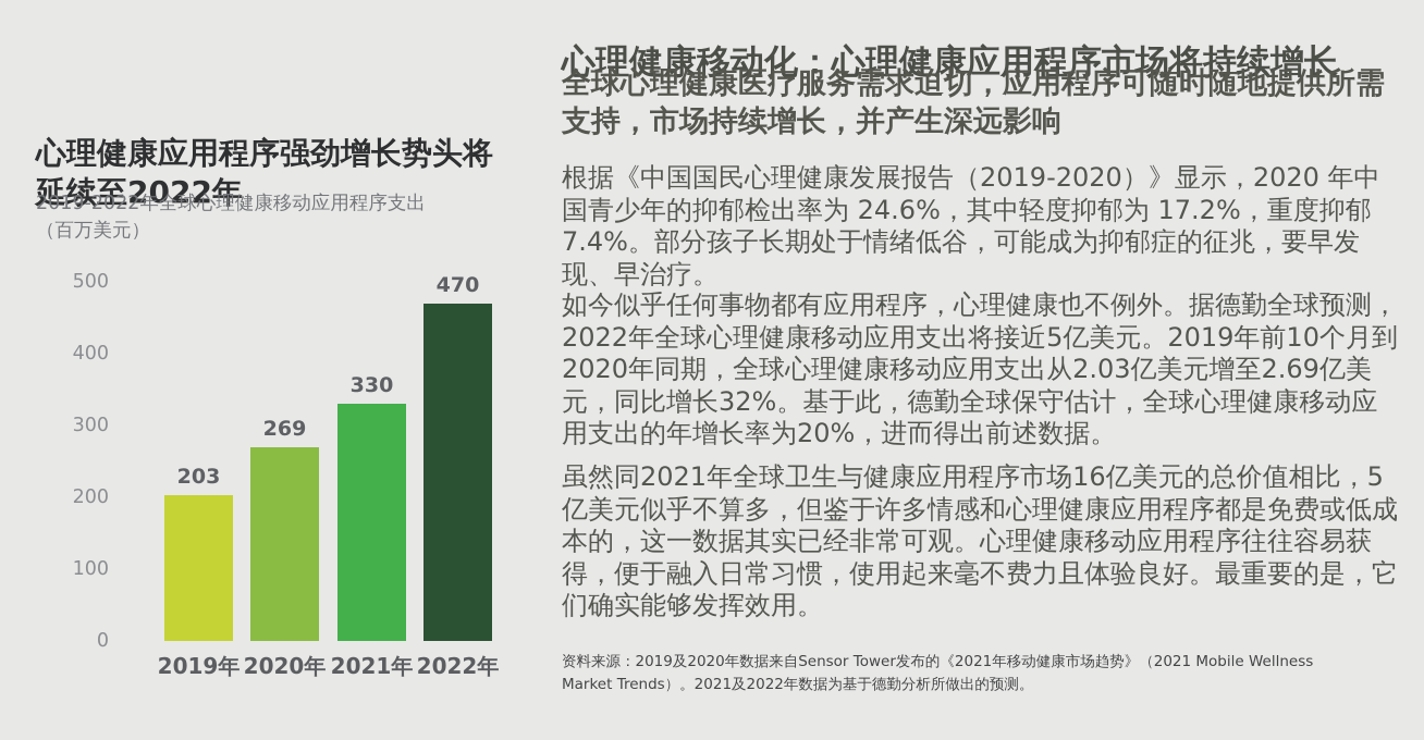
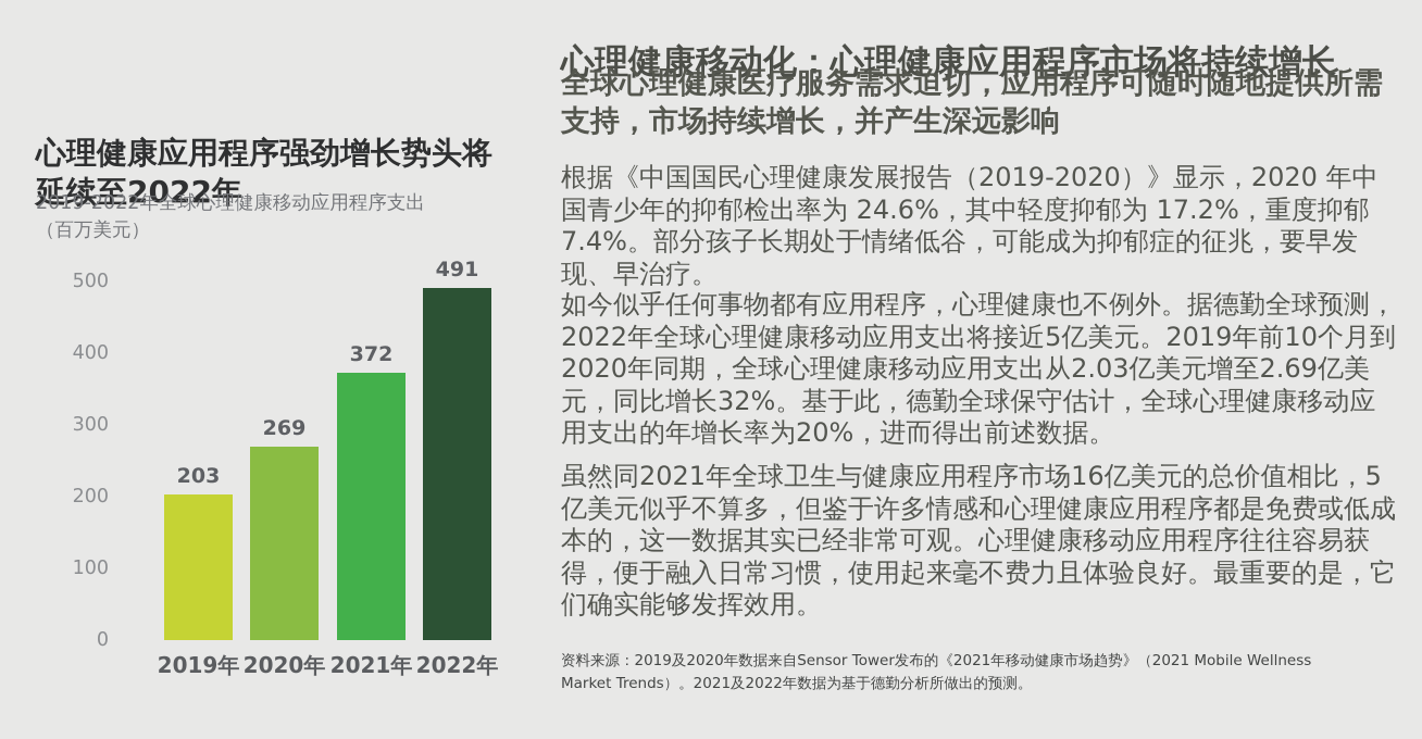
2021年: 330 -> 372
2022年: 470 -> 491
